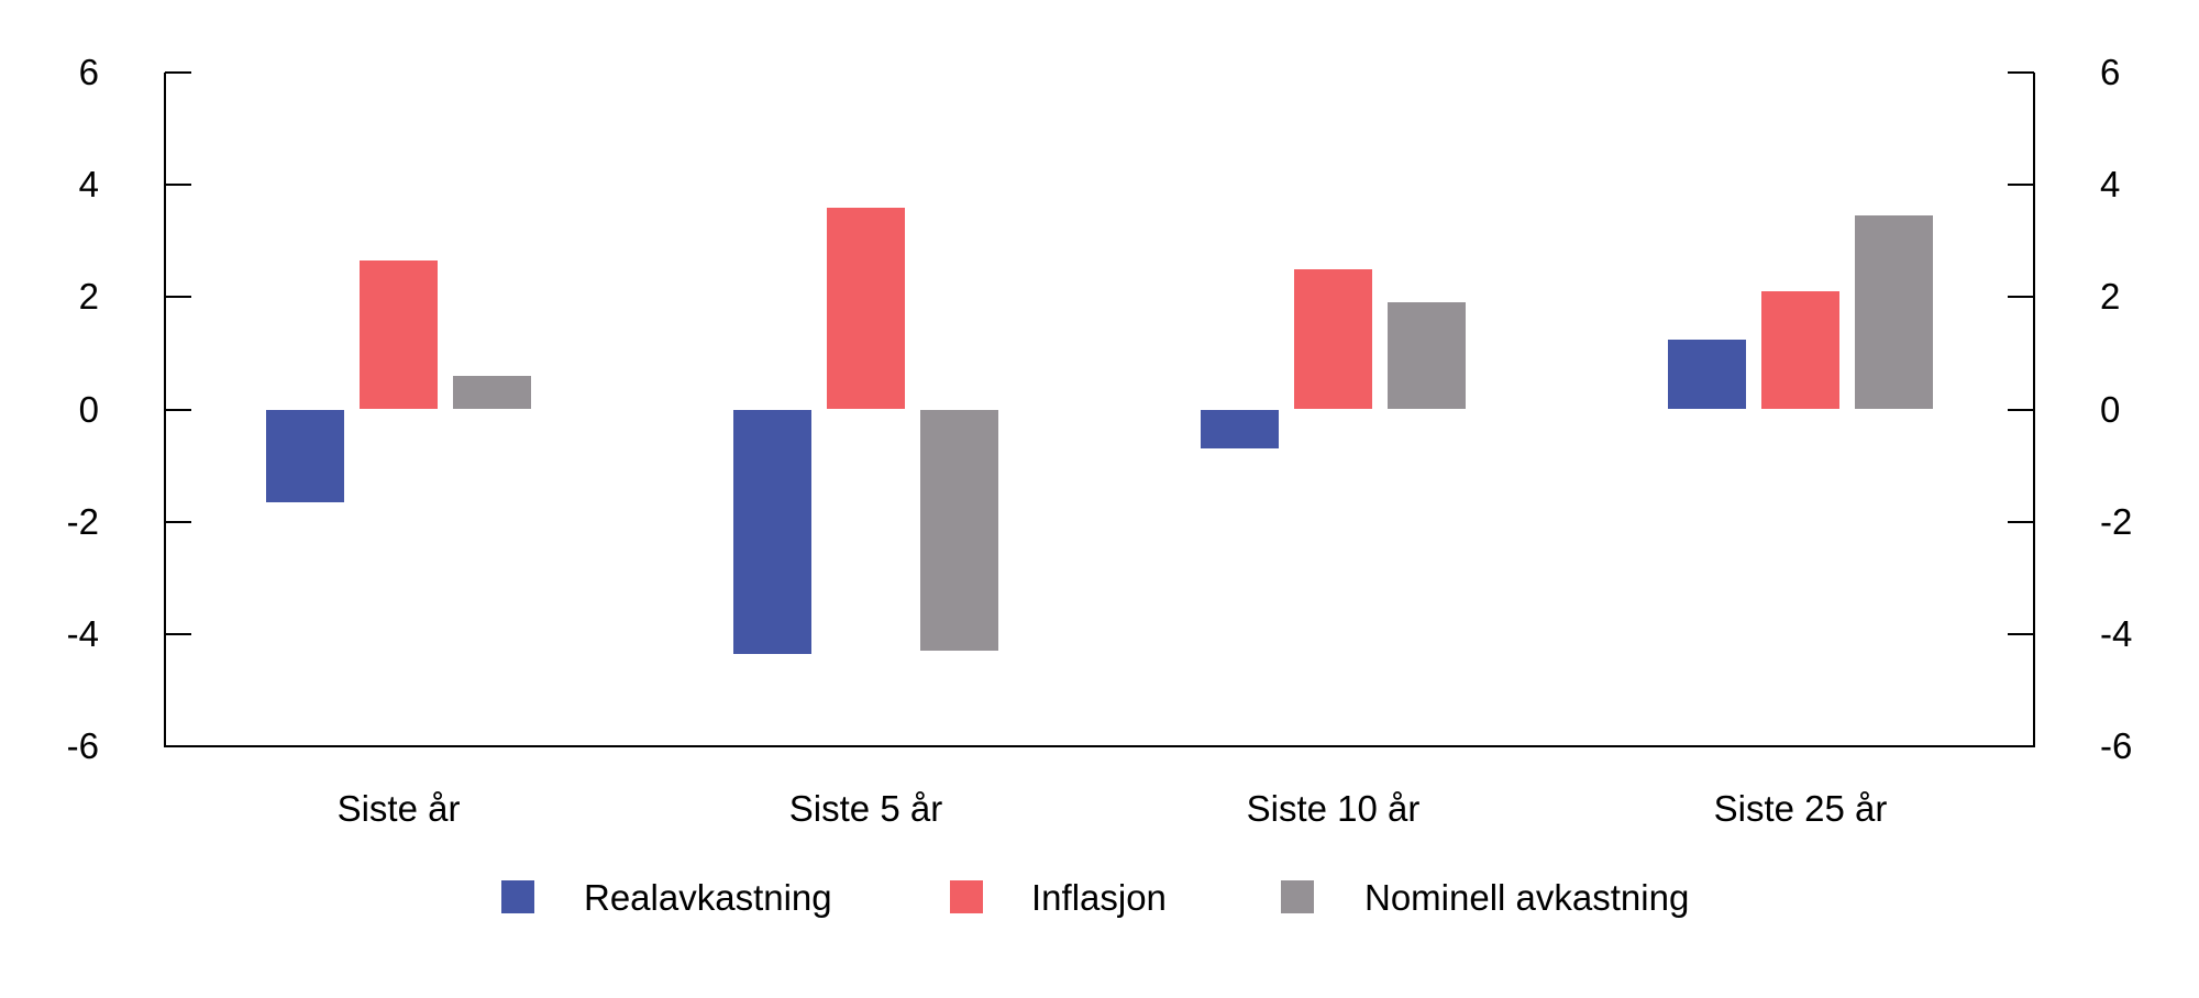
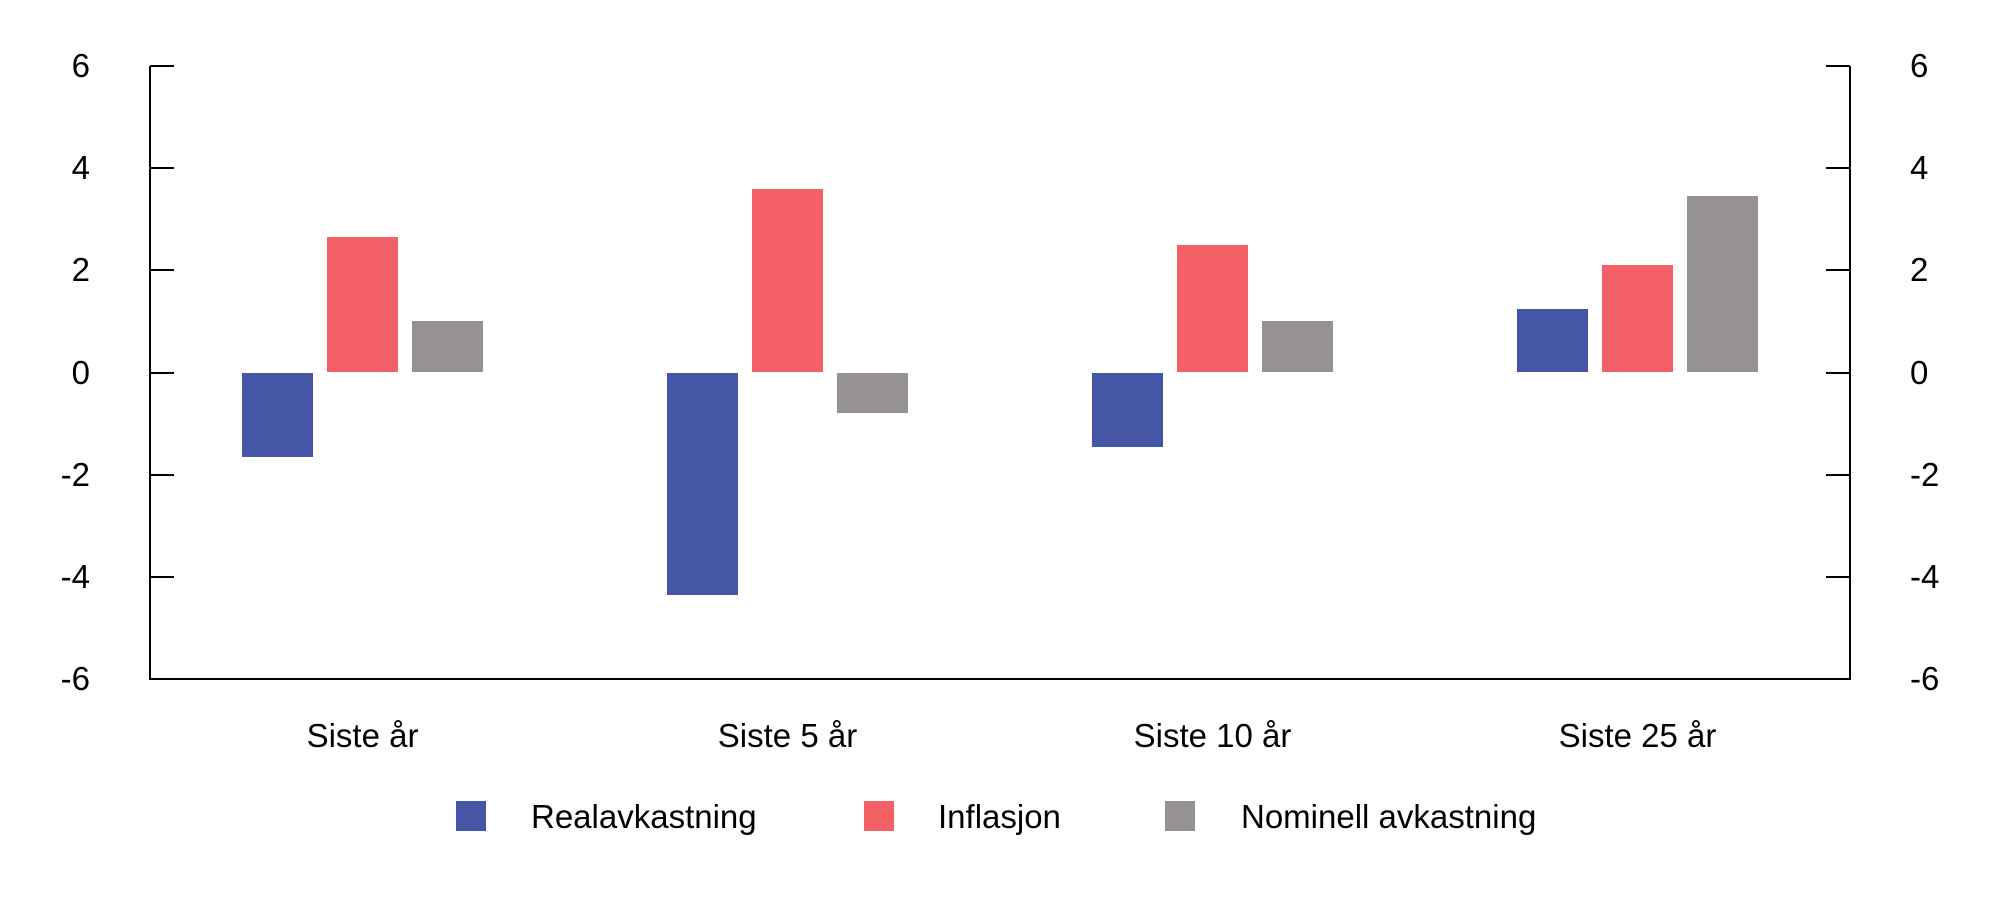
Nominell avkastning/Siste år: 0.6 -> 1.0
Nominell avkastning/Siste 5 år: -4.3 -> -0.8
Realavkastning/Siste 10 år: -0.7 -> -1.4
Nominell avkastning/Siste 10 år: 1.9 -> 1.0
